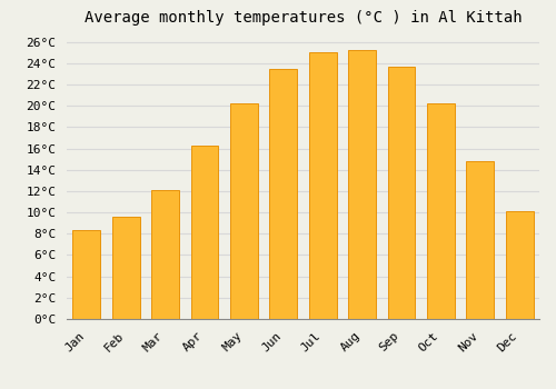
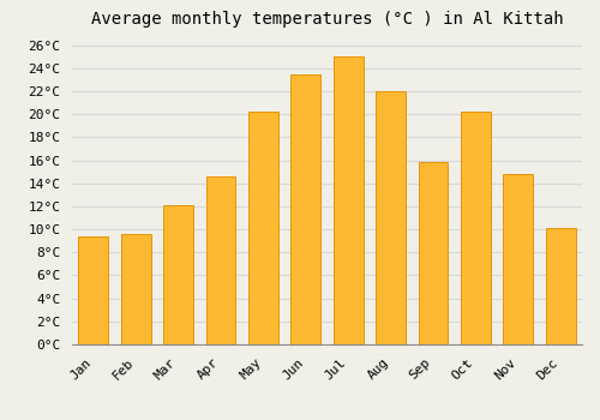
Jan: 8.3°C -> 9.4°C
Apr: 16.3°C -> 14.6°C
Aug: 25.2°C -> 22.0°C
Sep: 23.7°C -> 15.8°C
